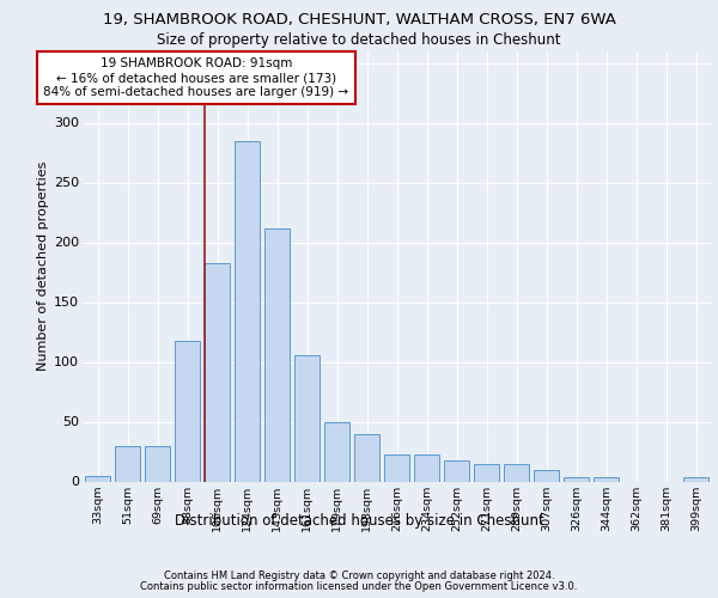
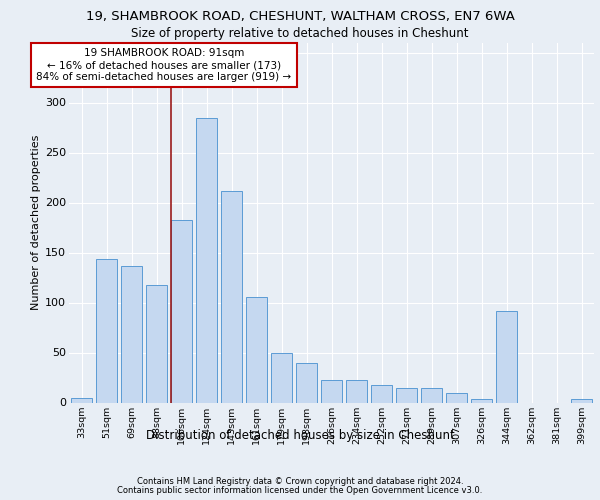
51sqm: 30 -> 144
69sqm: 30 -> 137
344sqm: 4 -> 92
